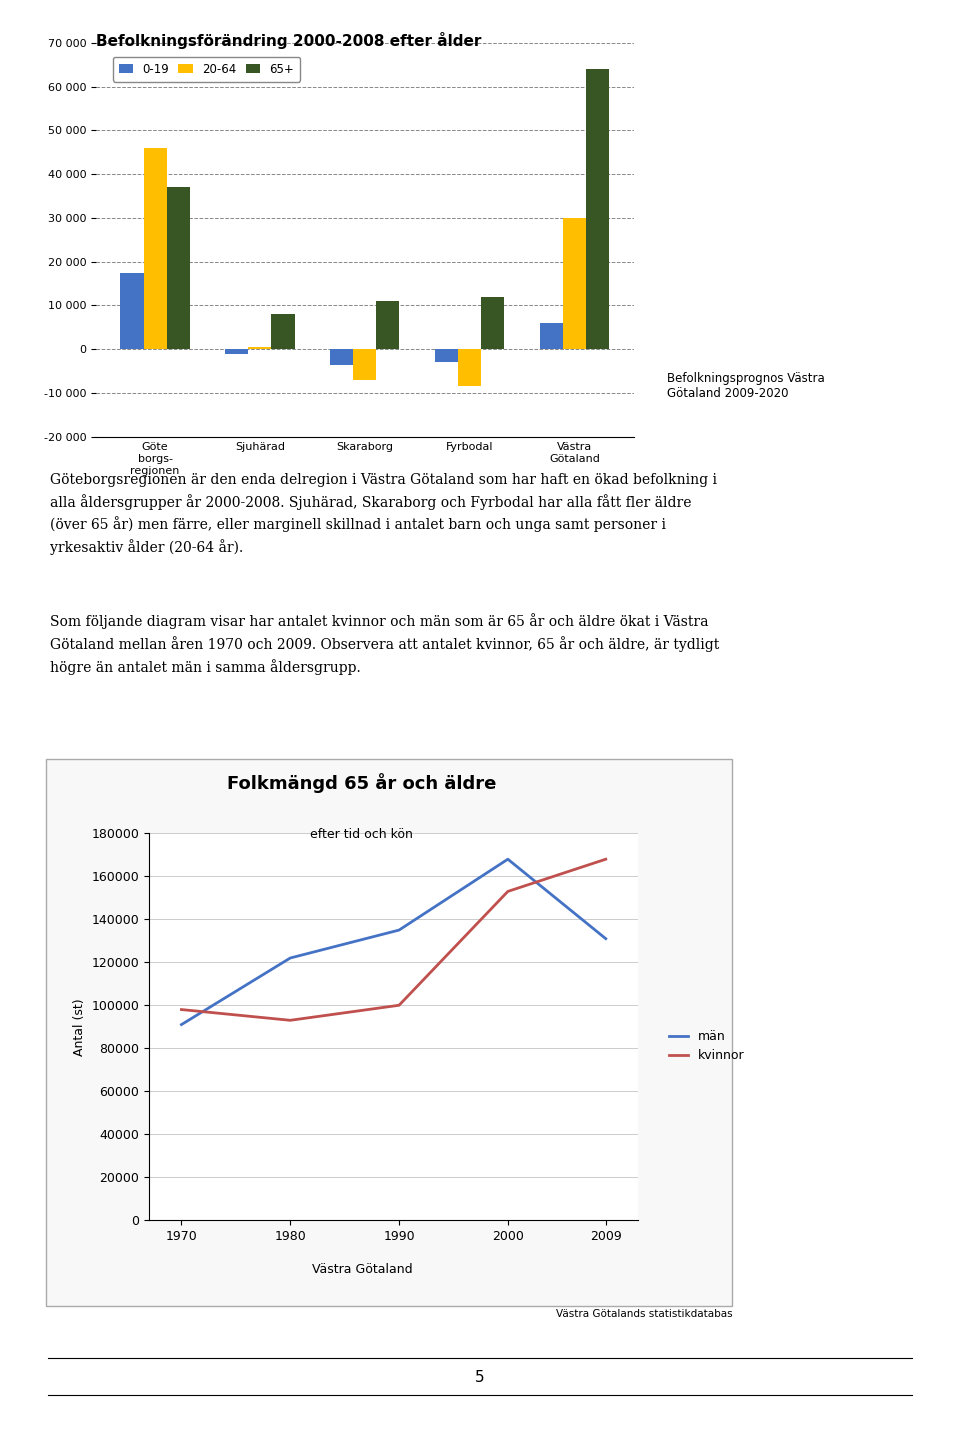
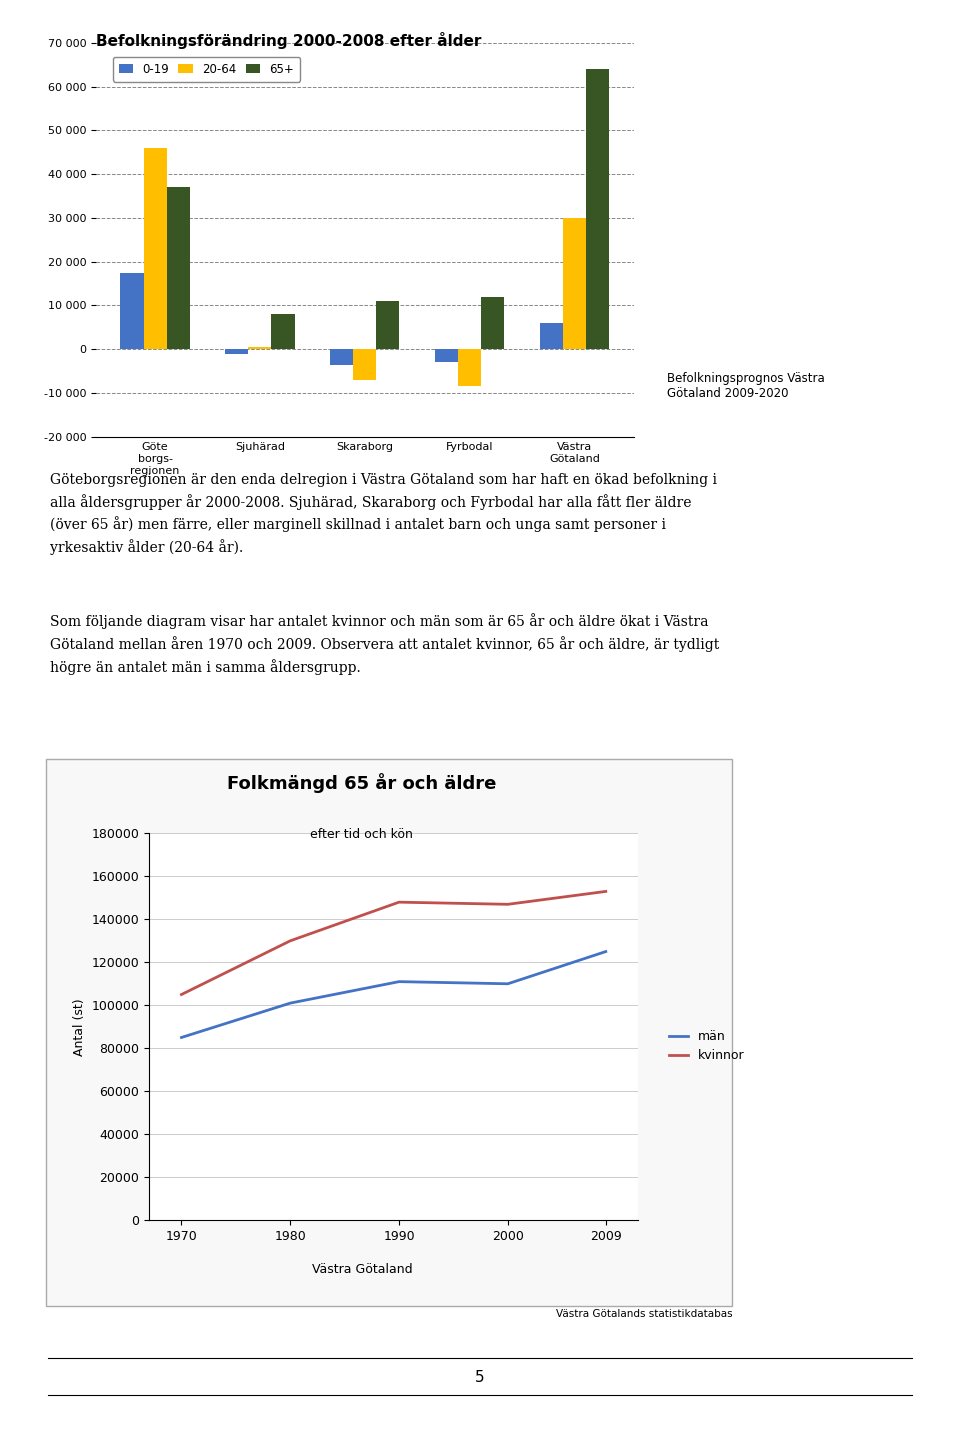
män/1970: 91000 -> 85000
kvinnor/1970: 98000 -> 105000
män/1980: 122000 -> 101000
kvinnor/1980: 93000 -> 130000
män/1990: 135000 -> 111000
kvinnor/1990: 100000 -> 148000
män/2000: 168000 -> 110000
kvinnor/2000: 153000 -> 147000
män/2009: 131000 -> 125000
kvinnor/2009: 168000 -> 153000
